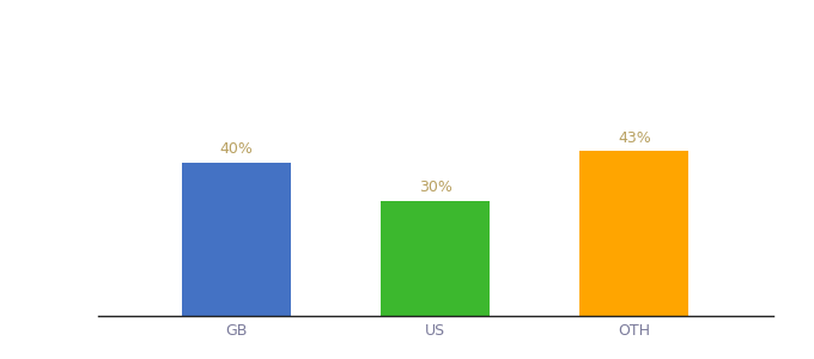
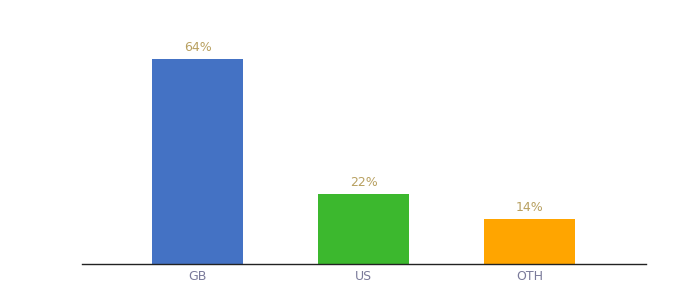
GB: 40% -> 64%
US: 30% -> 22%
OTH: 43% -> 14%
